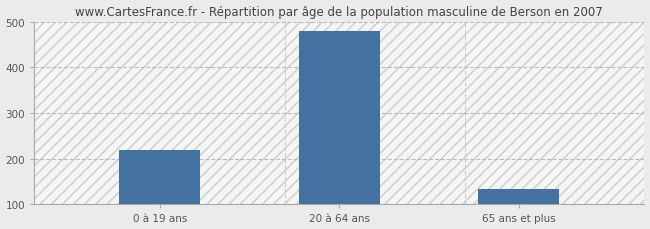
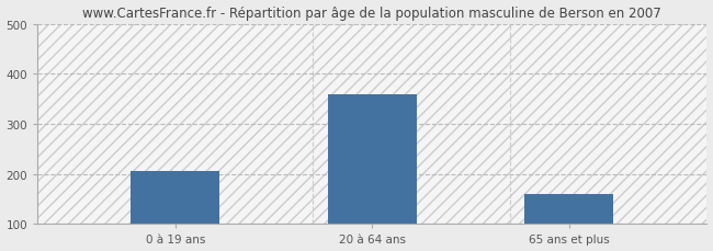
0 à 19 ans: 218 -> 205
20 à 64 ans: 480 -> 360
65 ans et plus: 133 -> 160
